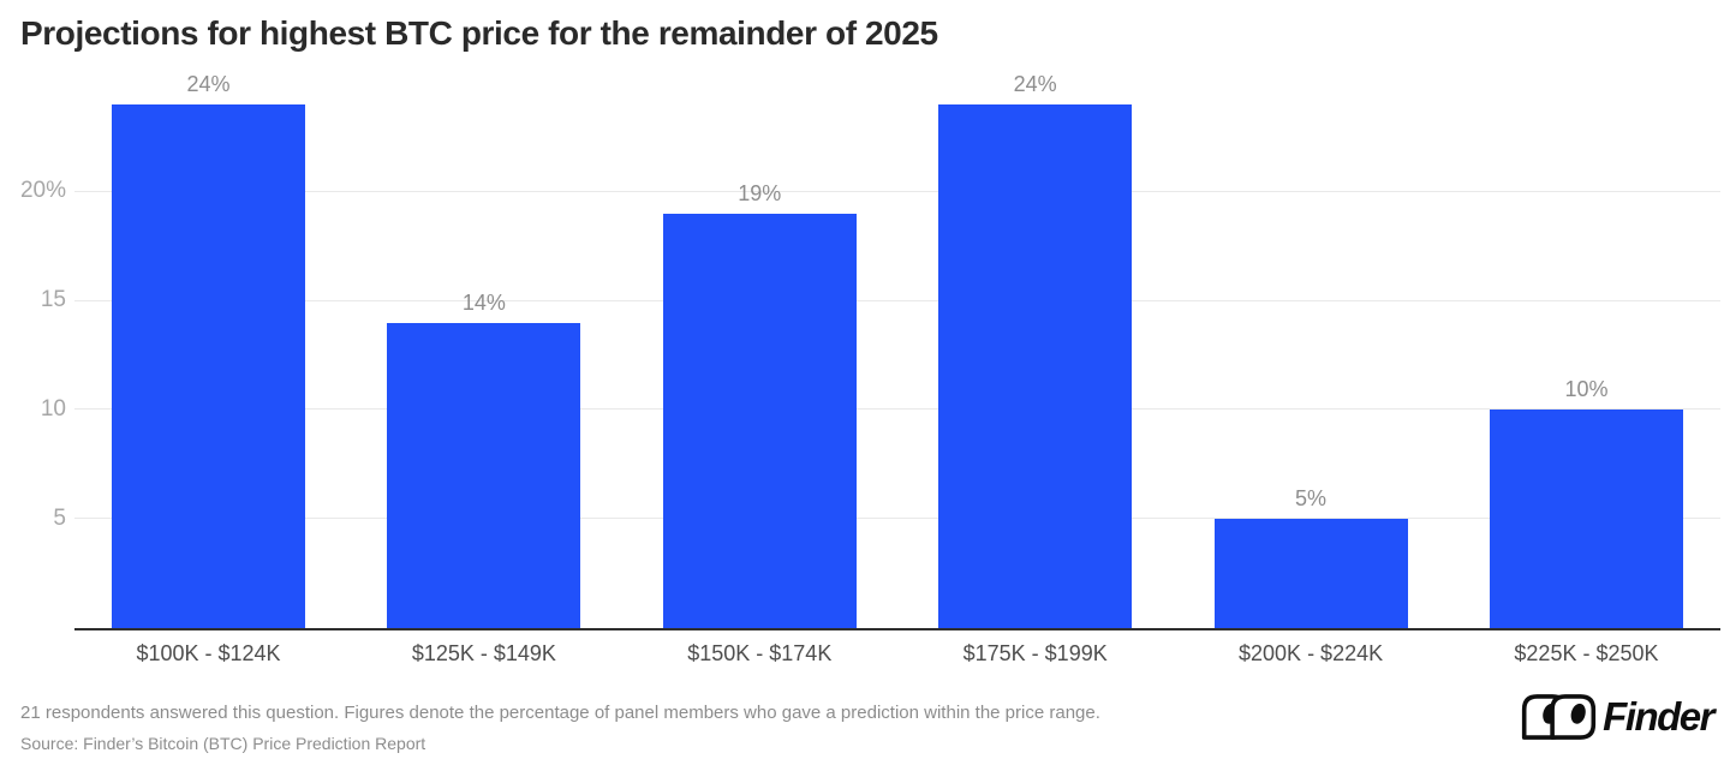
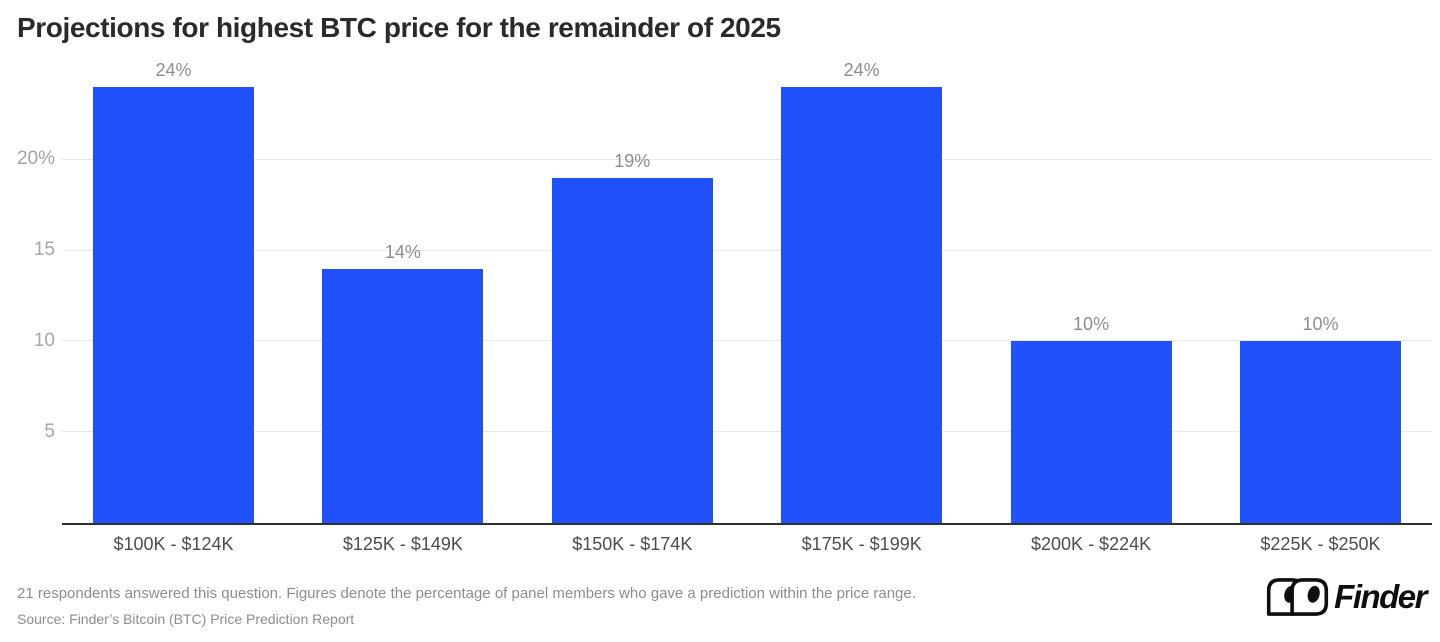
$200K - $224K: 5% -> 10%
